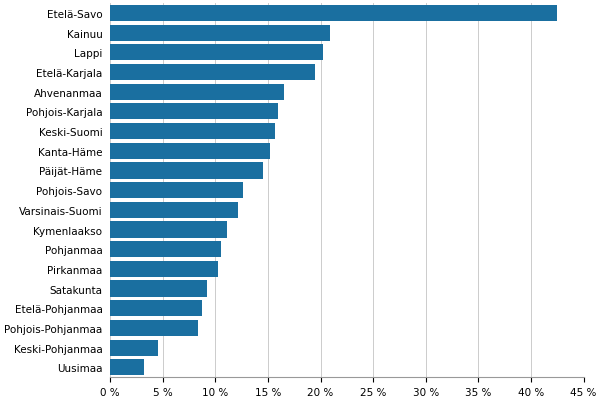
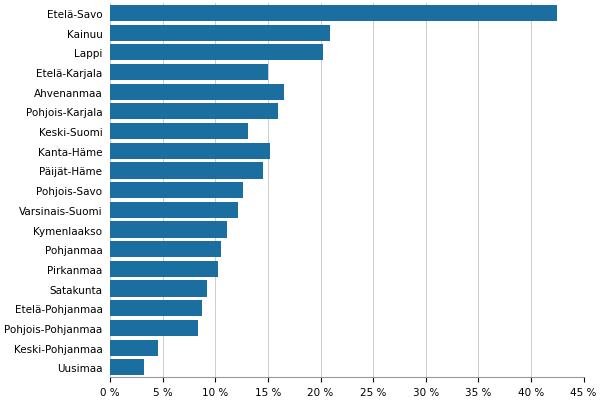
Etelä-Karjala: 19.5 % -> 15.0 %
Keski-Suomi: 15.7 % -> 13.1 %
